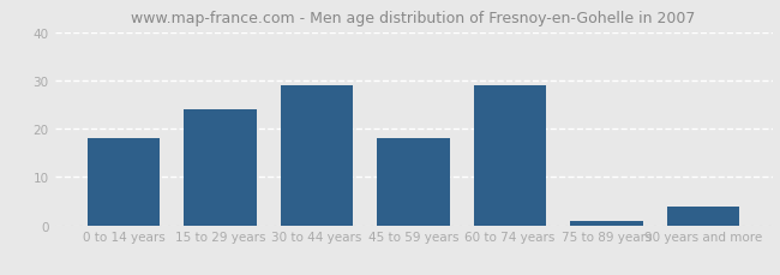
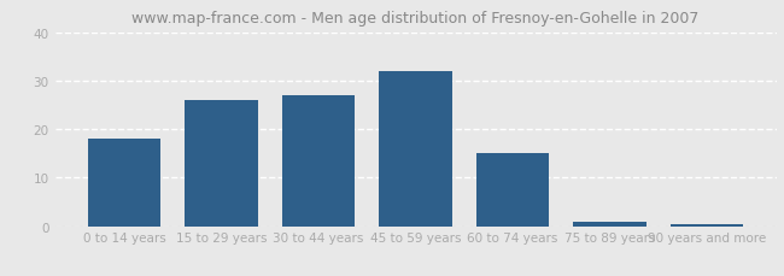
15 to 29 years: 24.0 -> 26.0
30 to 44 years: 29.0 -> 27.0
45 to 59 years: 18.0 -> 32.0
60 to 74 years: 29.0 -> 15.0
90 years and more: 4.0 -> 0.3
